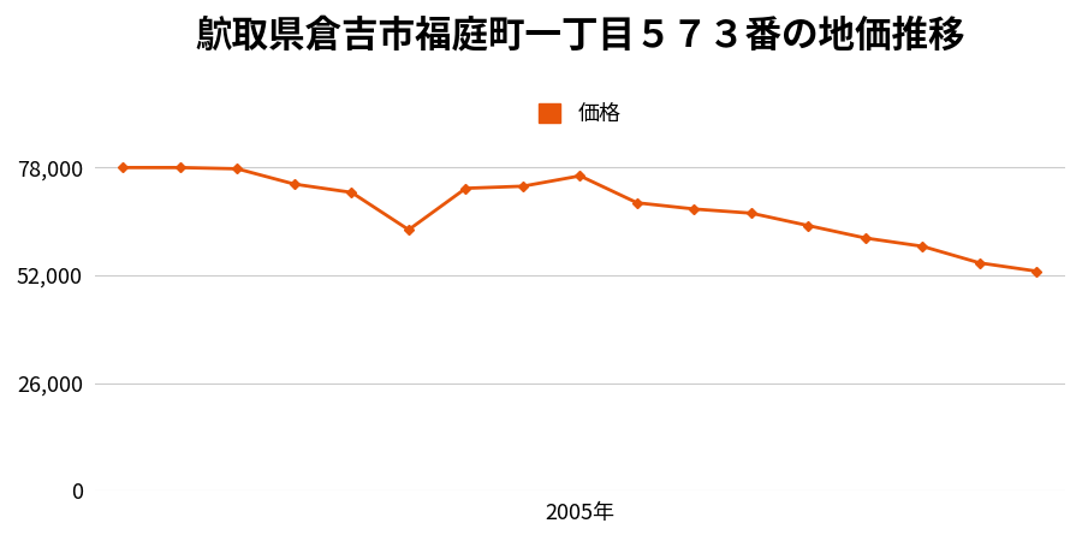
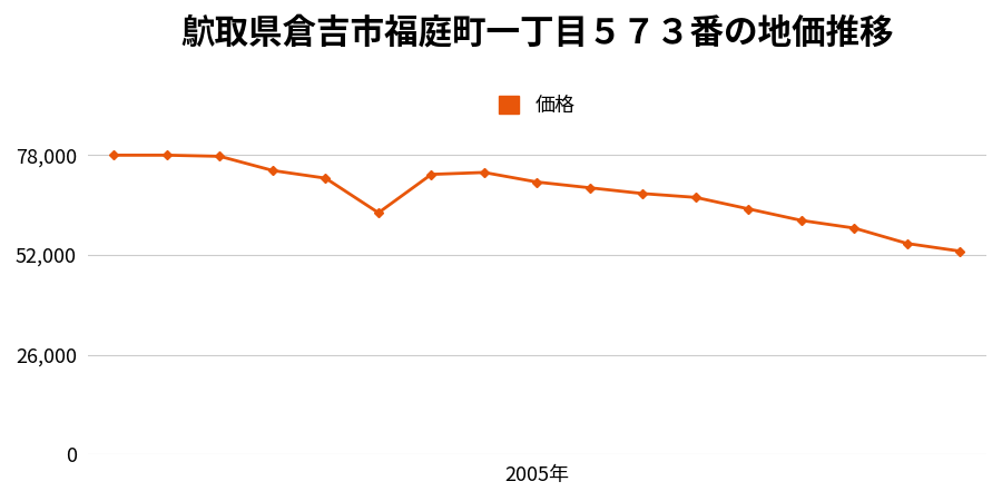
2005年: 76,000 -> 71,000
